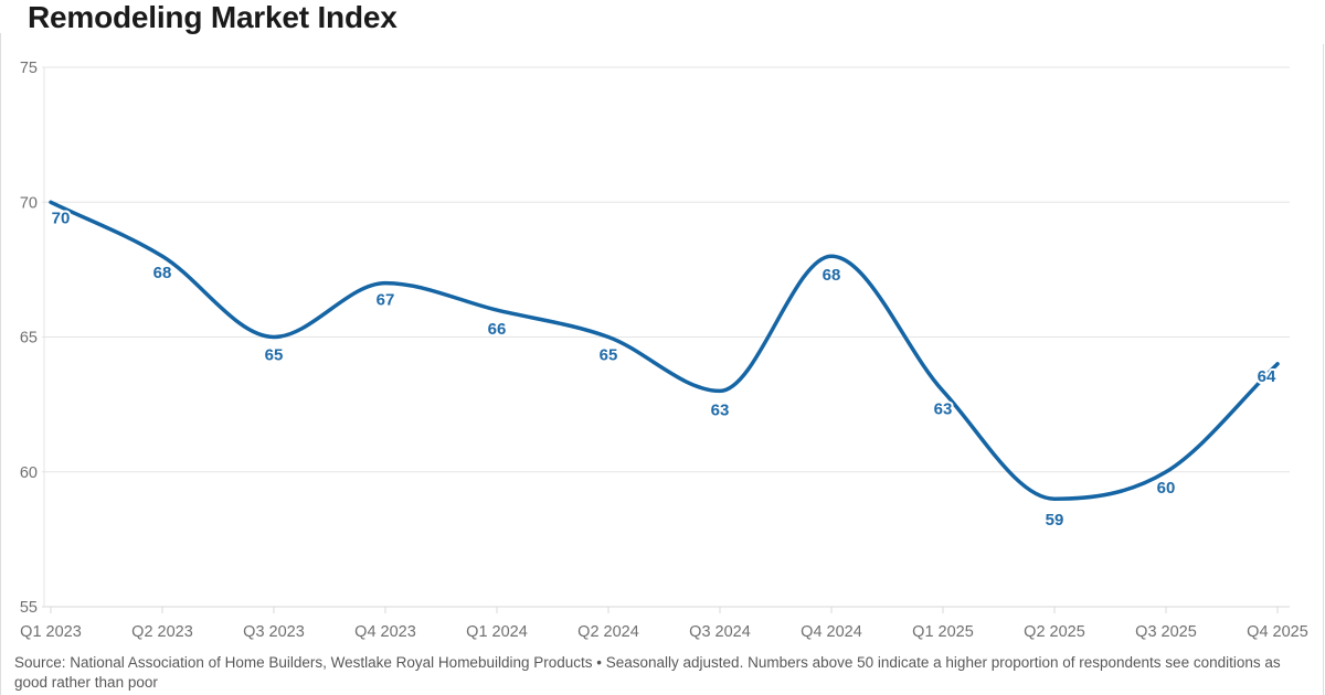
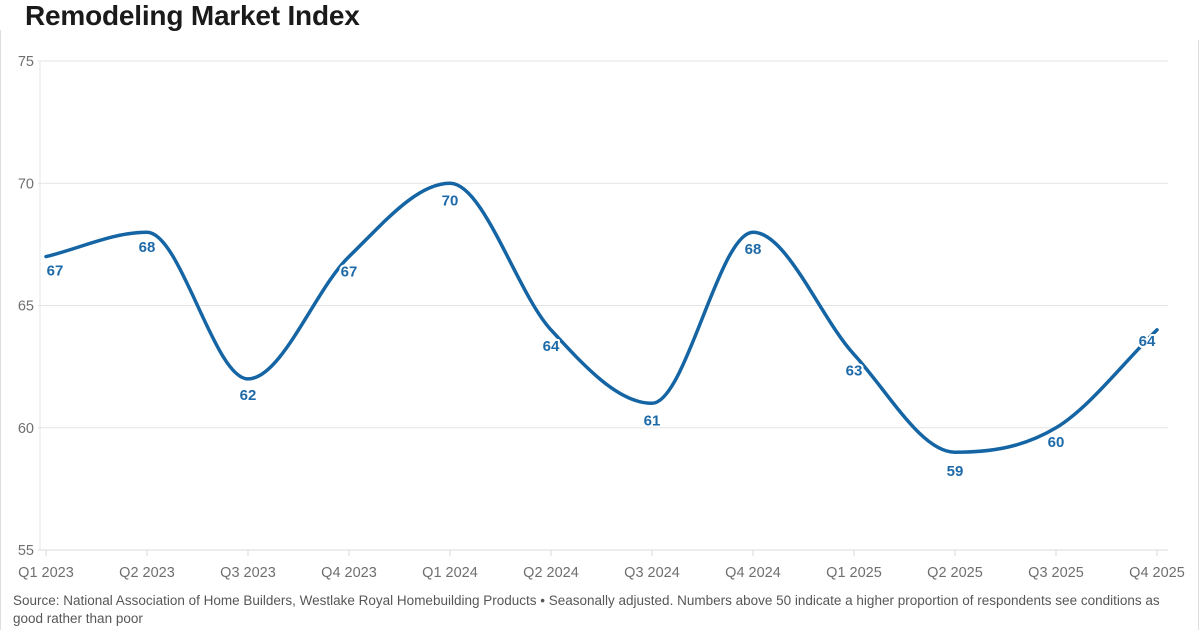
Q1 2023: 70 -> 67
Q3 2023: 65 -> 62
Q1 2024: 66 -> 70
Q2 2024: 65 -> 64
Q3 2024: 63 -> 61
